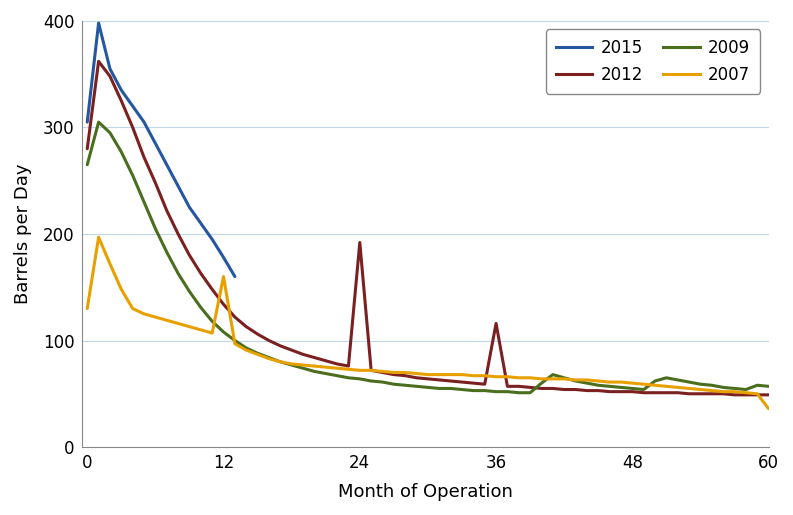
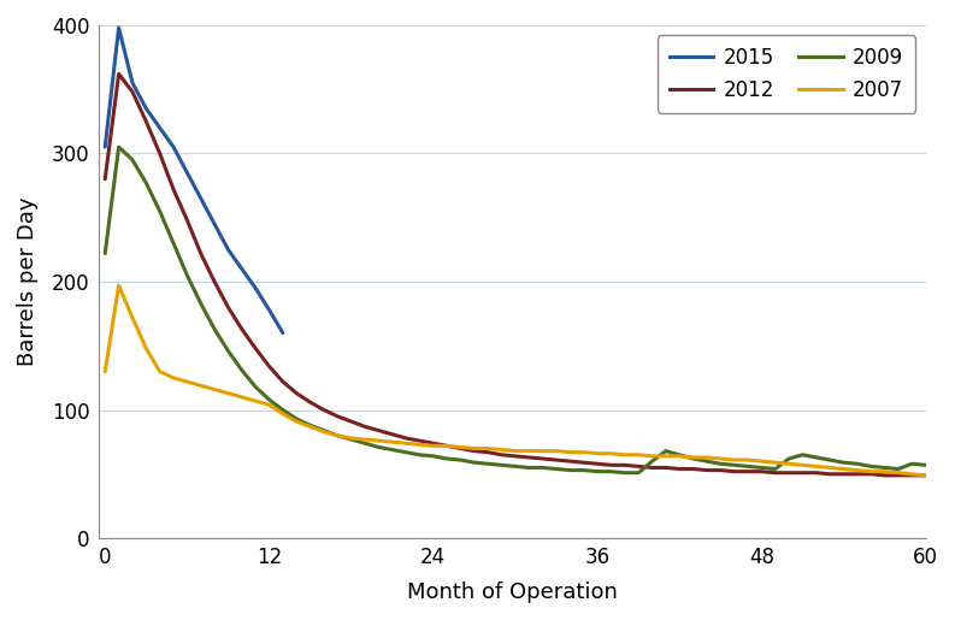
2009/0: 265 -> 222
2007/12: 160 -> 104
2012/24: 192 -> 74
2012/36: 116 -> 58
2007/60: 36 -> 49
